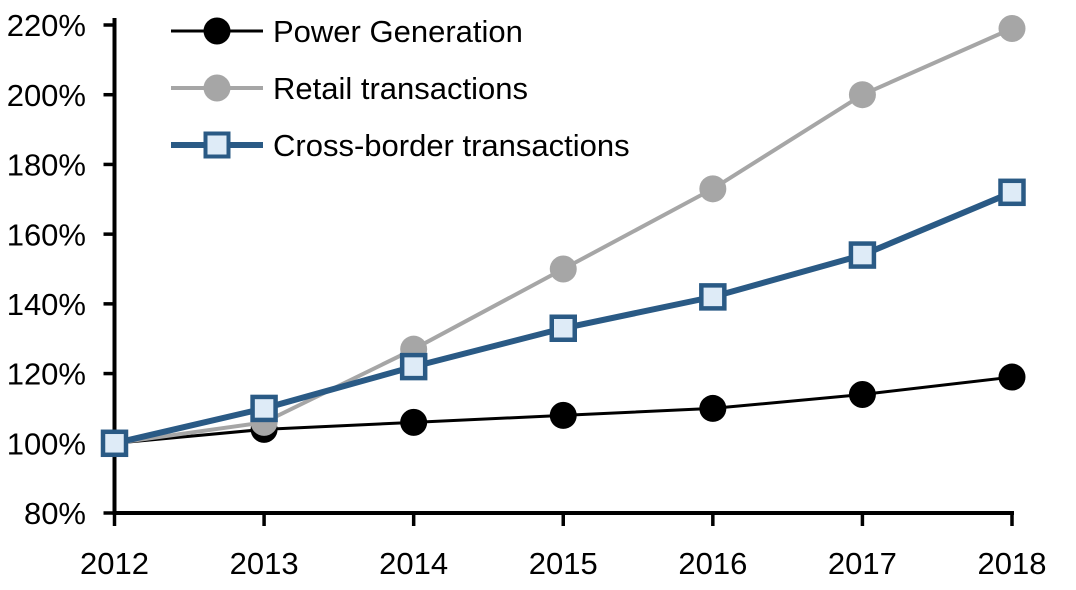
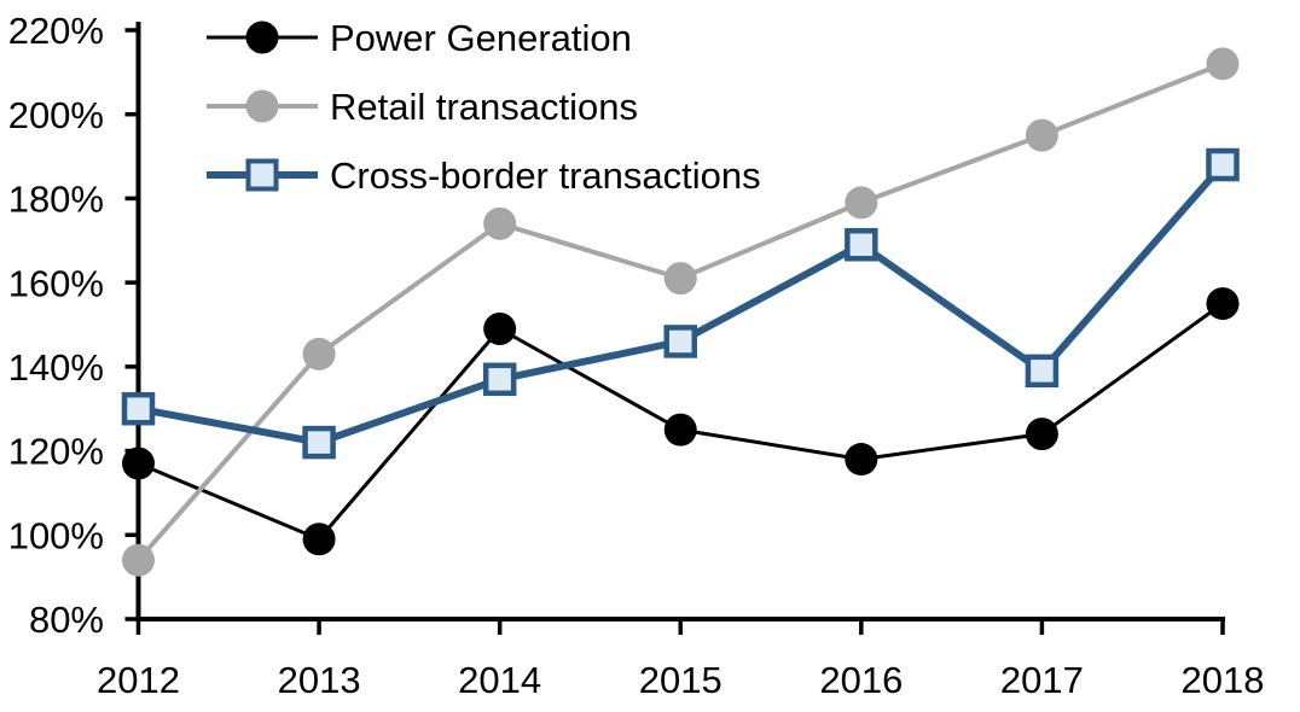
Power Generation/2012: 100% -> 117%
Retail transactions/2012: 100% -> 94%
Cross-border transactions/2012: 100% -> 130%
Power Generation/2013: 104% -> 99%
Retail transactions/2013: 106% -> 143%
Cross-border transactions/2013: 110% -> 122%
Power Generation/2014: 106% -> 149%
Retail transactions/2014: 127% -> 174%
Cross-border transactions/2014: 122% -> 137%
Power Generation/2015: 108% -> 125%
Retail transactions/2015: 150% -> 161%
Cross-border transactions/2015: 133% -> 146%
Power Generation/2016: 110% -> 118%
Retail transactions/2016: 173% -> 179%
Cross-border transactions/2016: 142% -> 169%
Power Generation/2017: 114% -> 124%
Retail transactions/2017: 200% -> 195%
Cross-border transactions/2017: 154% -> 139%
Power Generation/2018: 119% -> 155%
Retail transactions/2018: 219% -> 212%
Cross-border transactions/2018: 172% -> 188%
